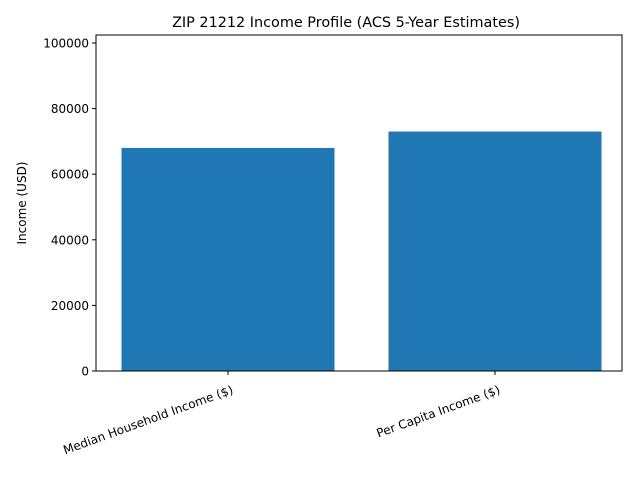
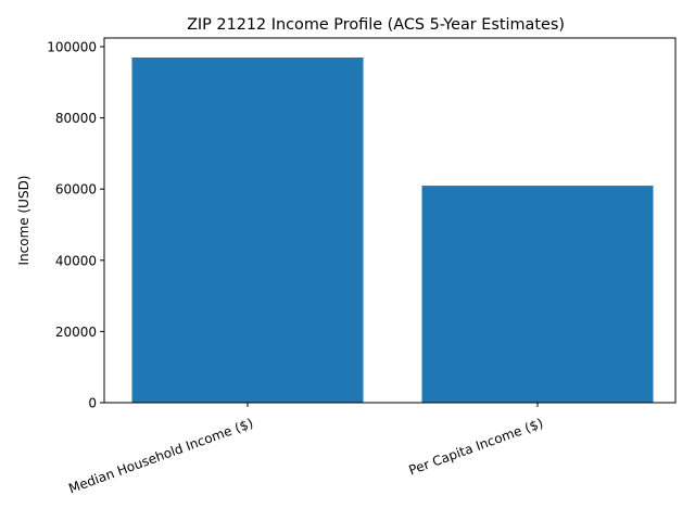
Median Household Income ($): 68000 -> 97000
Per Capita Income ($): 73000 -> 61000
